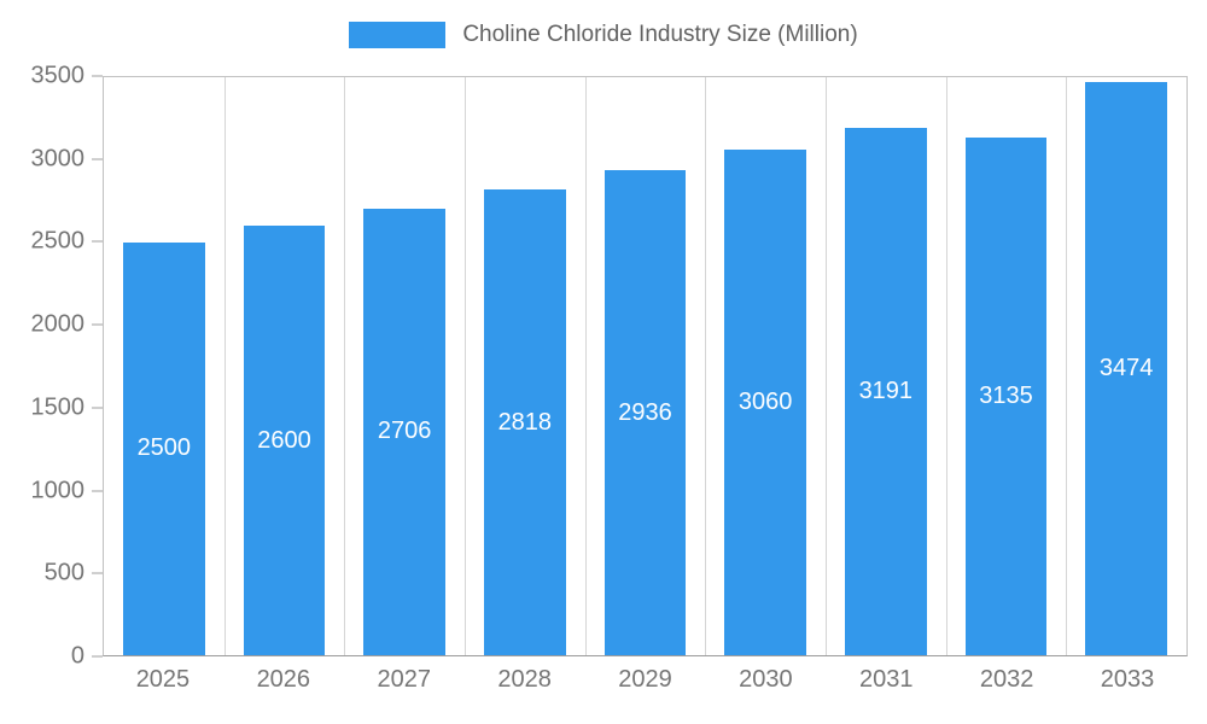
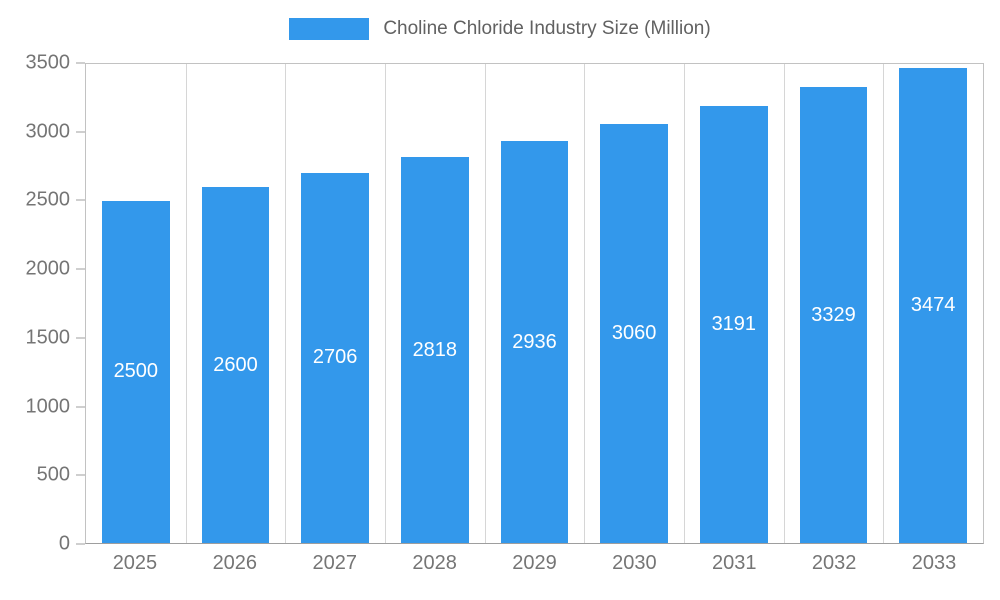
2032: 3135 -> 3329
